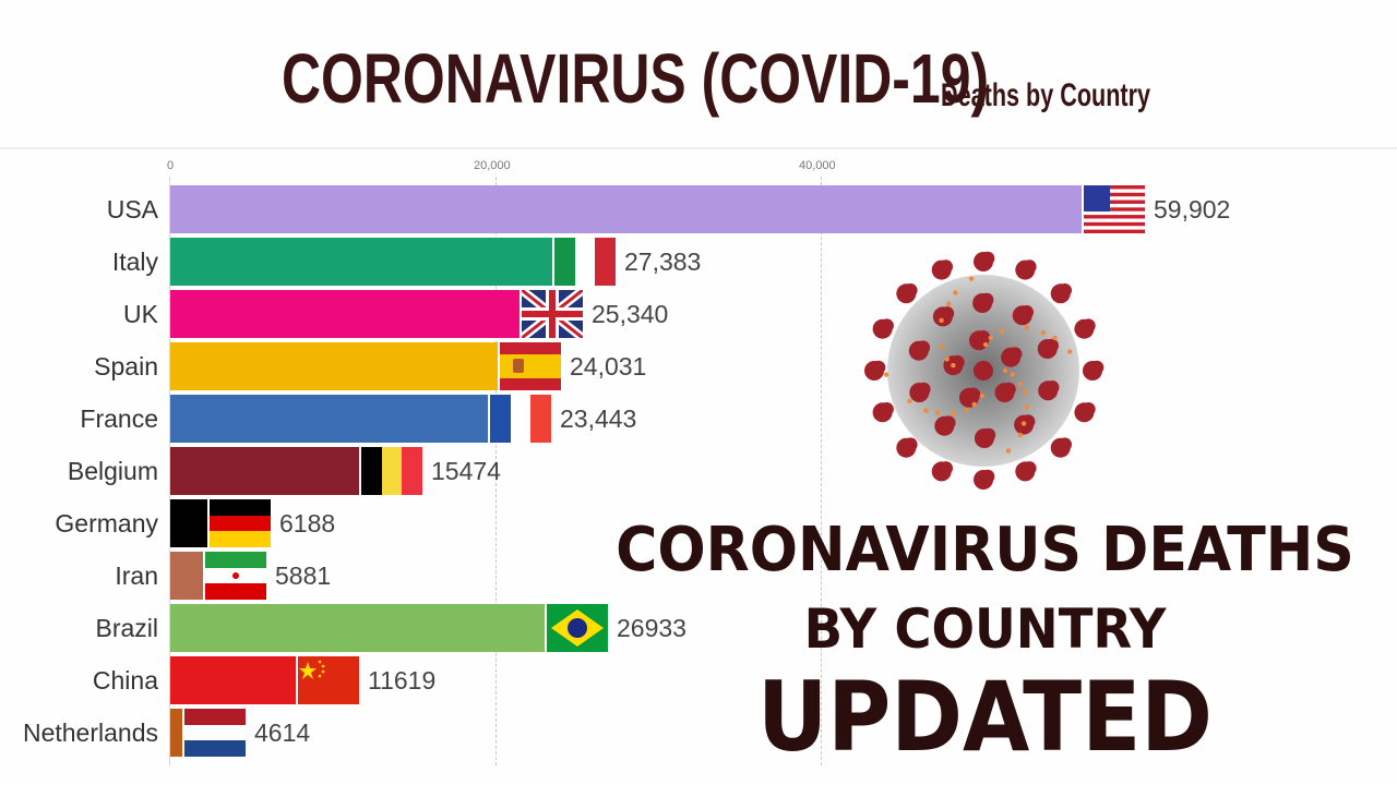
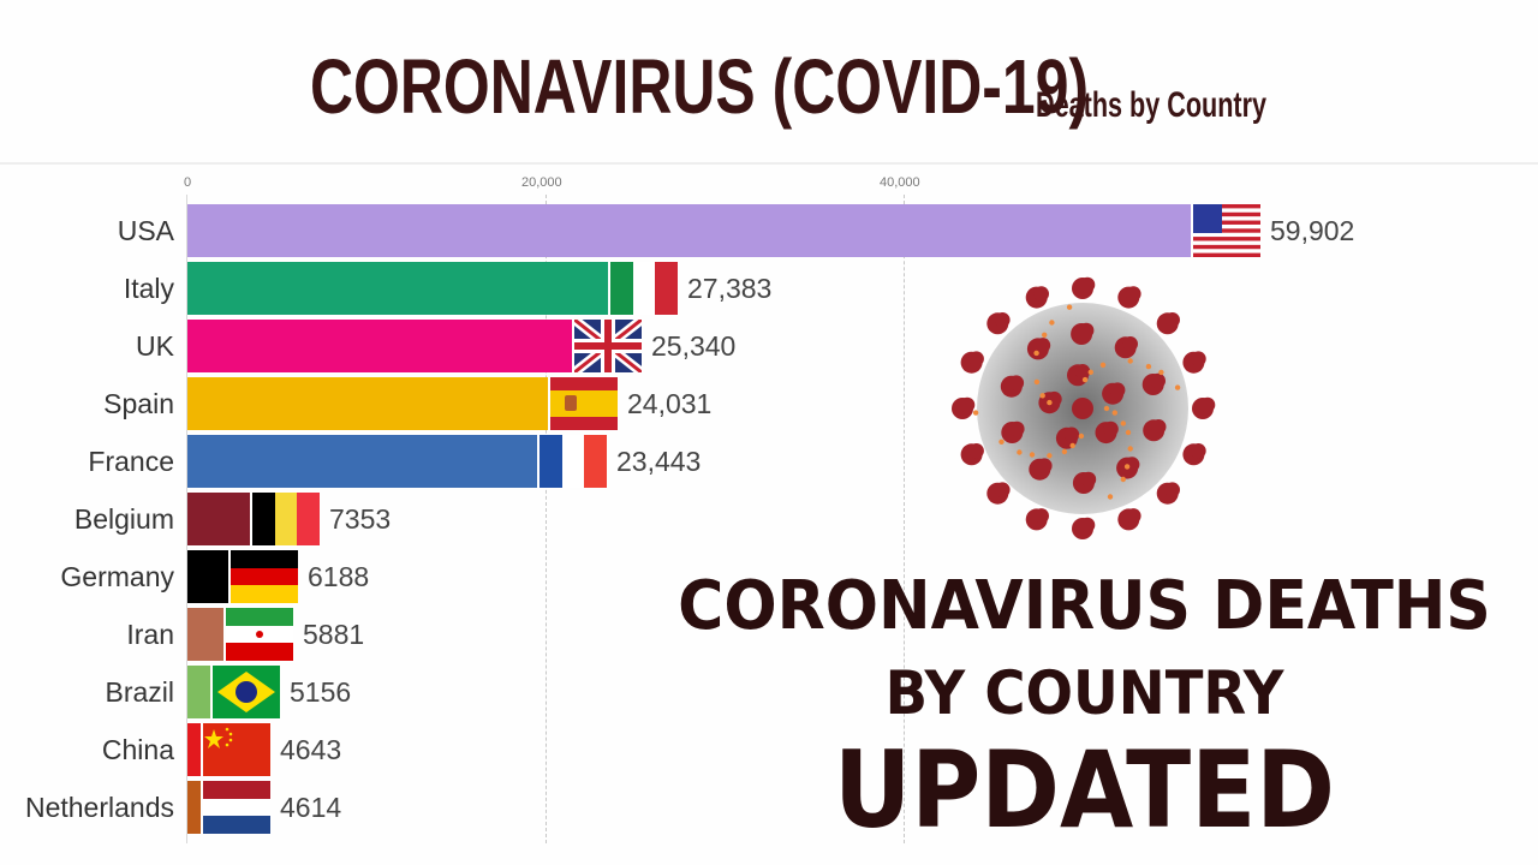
Belgium: 15474 -> 7353
Brazil: 26933 -> 5156
China: 11619 -> 4643
